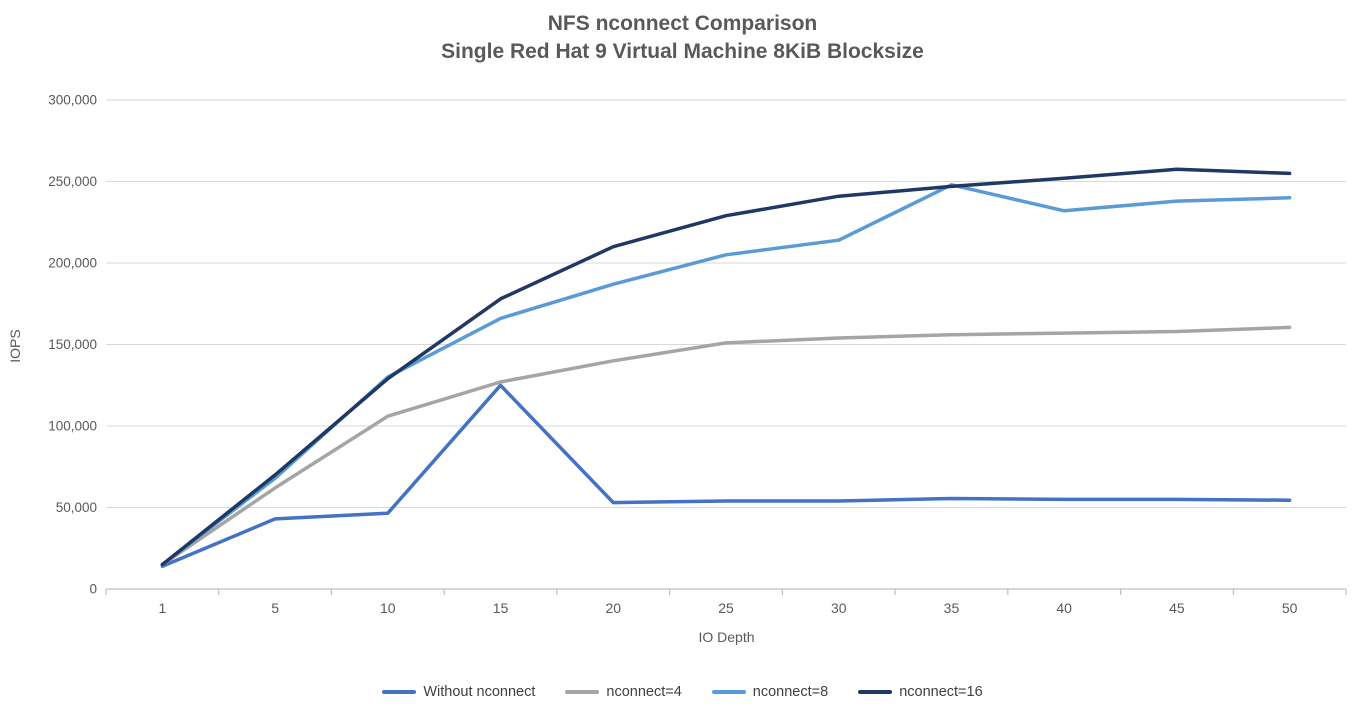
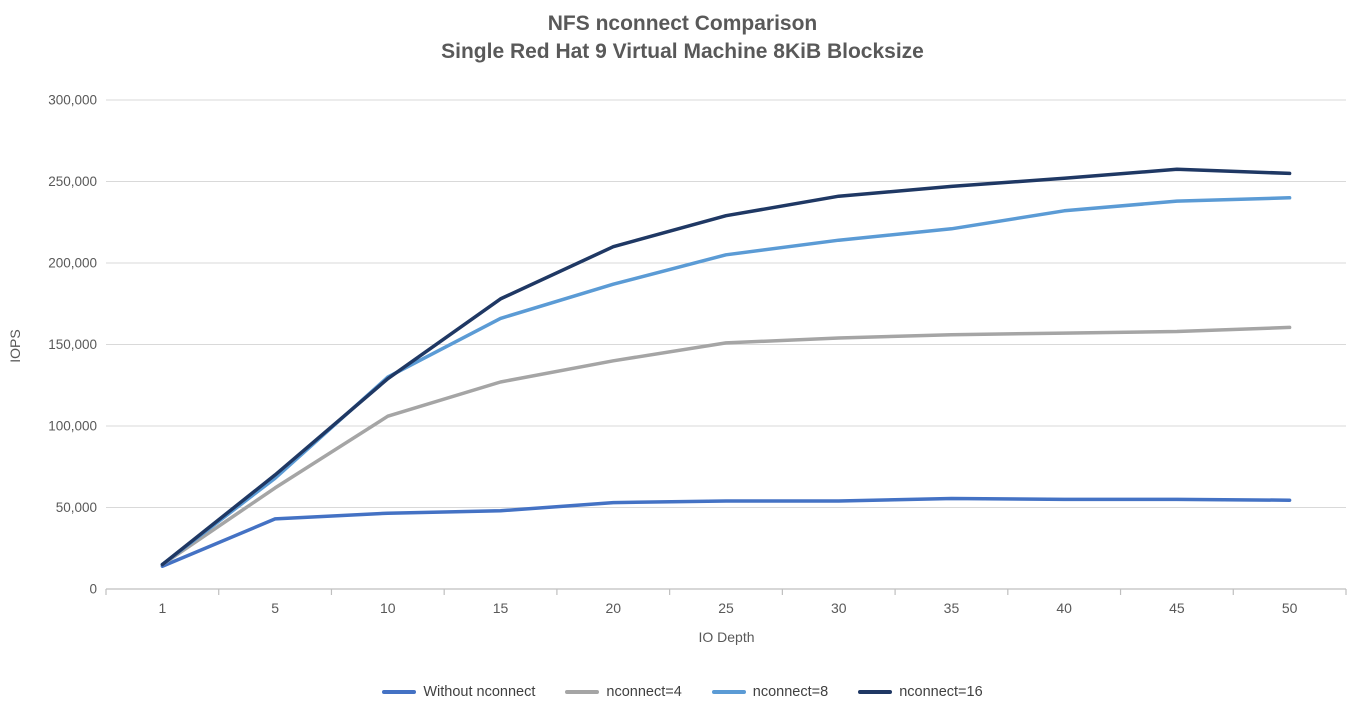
Without nconnect/15: 125000 -> 48000
nconnect=8/35: 248000 -> 221000
